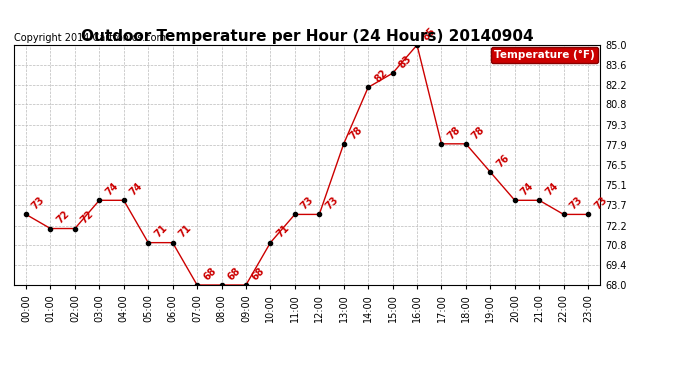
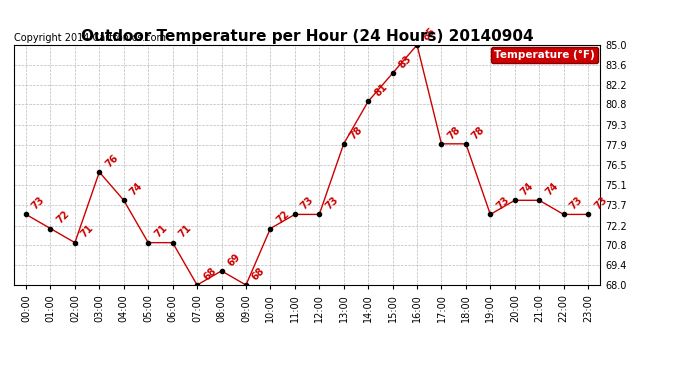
02:00: 72 -> 71
03:00: 74 -> 76
08:00: 68 -> 69
10:00: 71 -> 72
14:00: 82 -> 81
19:00: 76 -> 73
